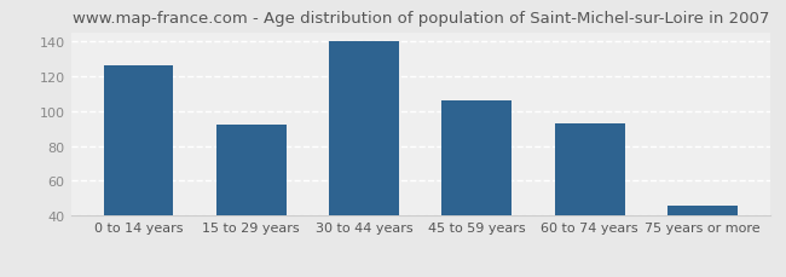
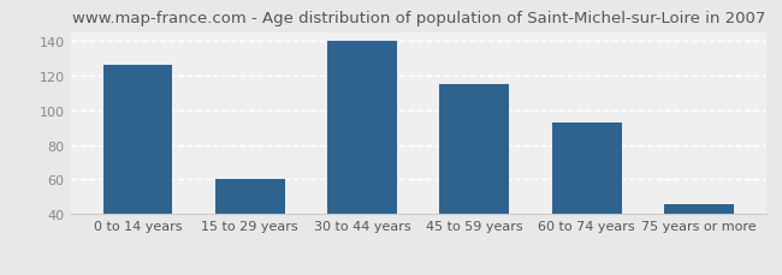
15 to 29 years: 92 -> 60
45 to 59 years: 106 -> 115
